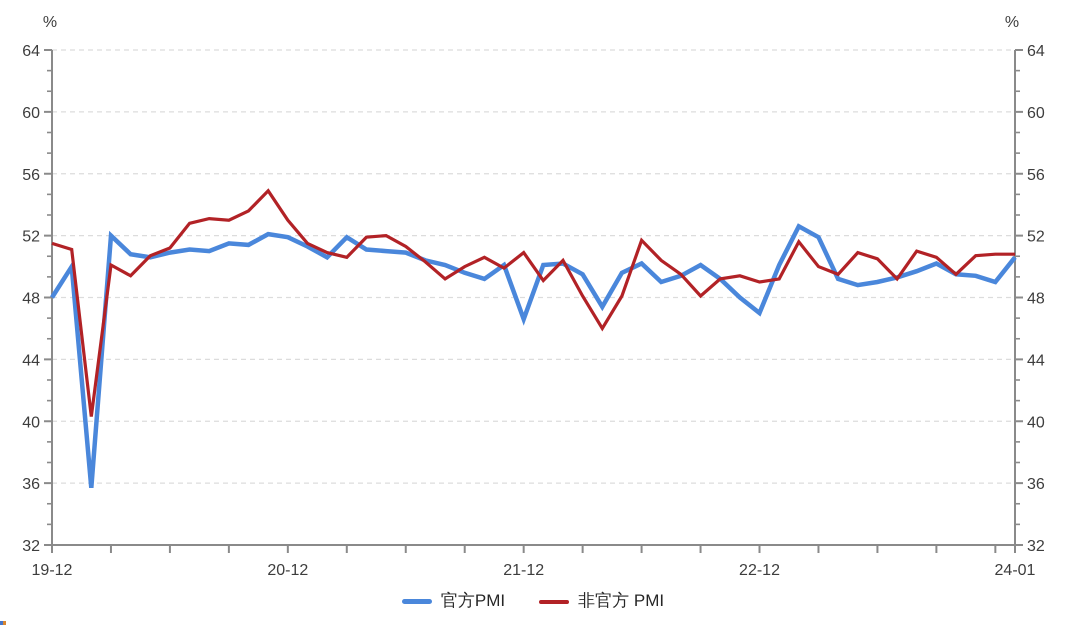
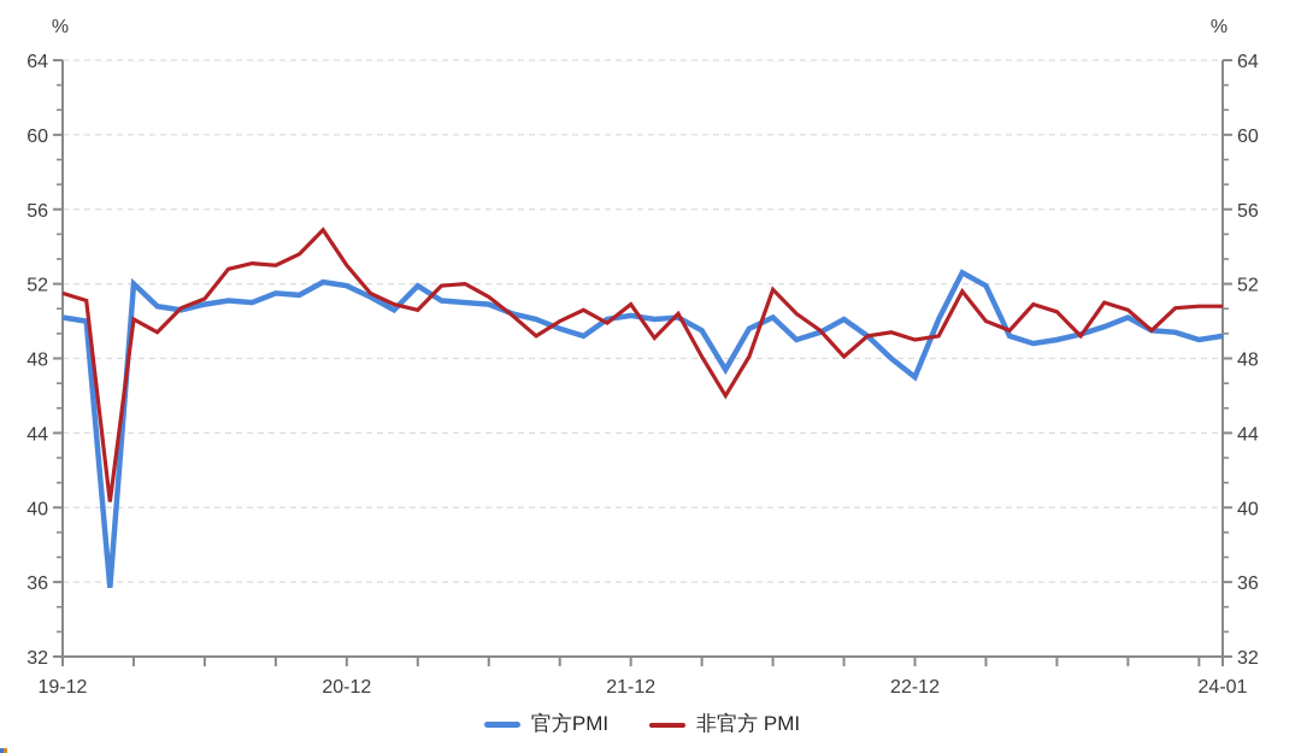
官方PMI/19-12: 48.0 -> 50.2
官方PMI/21-12: 46.6 -> 50.3
官方PMI/24-01: 50.6 -> 49.2
